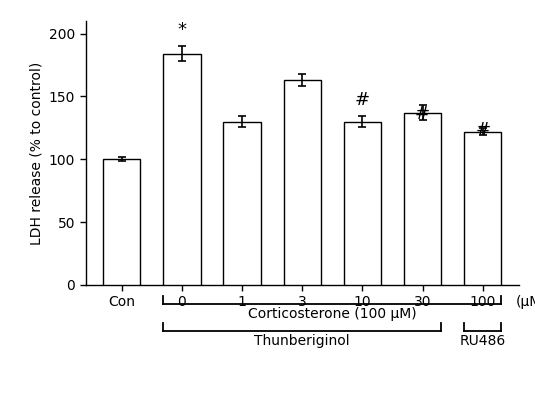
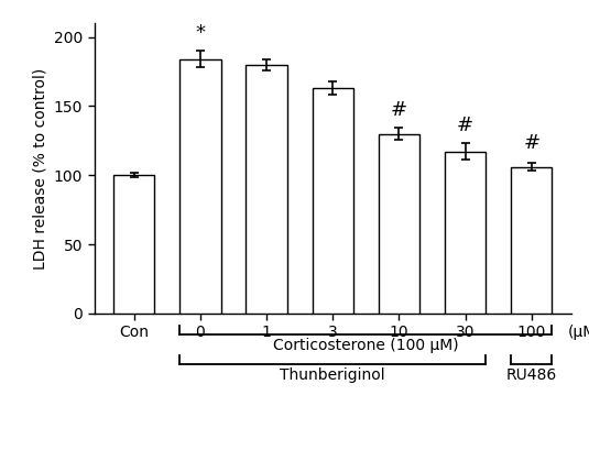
1: 130 -> 180
30: 137 -> 117
100: 122 -> 106
